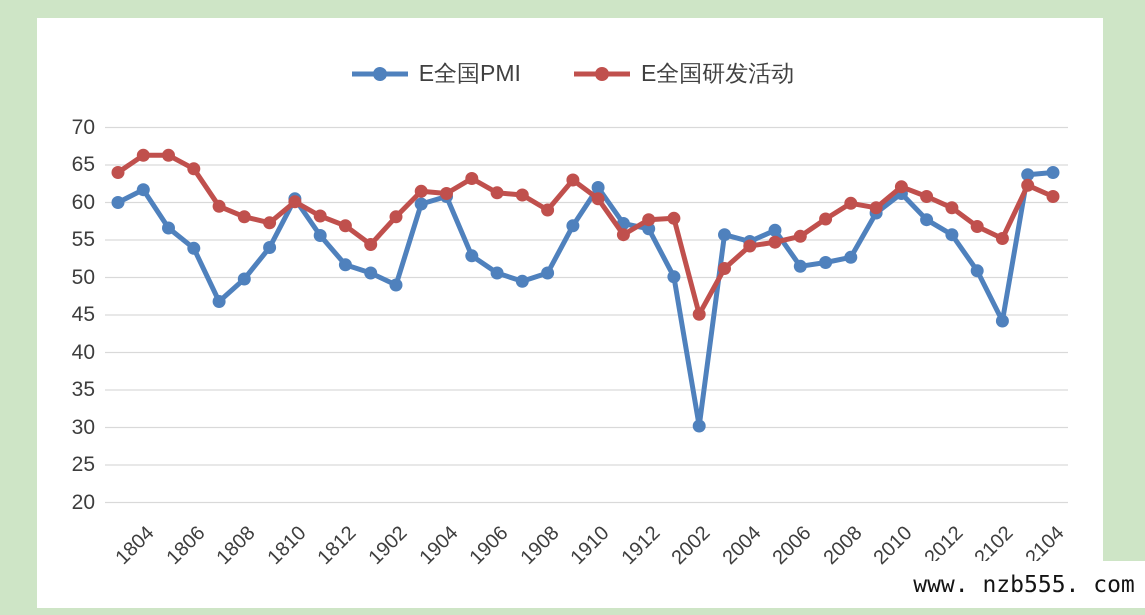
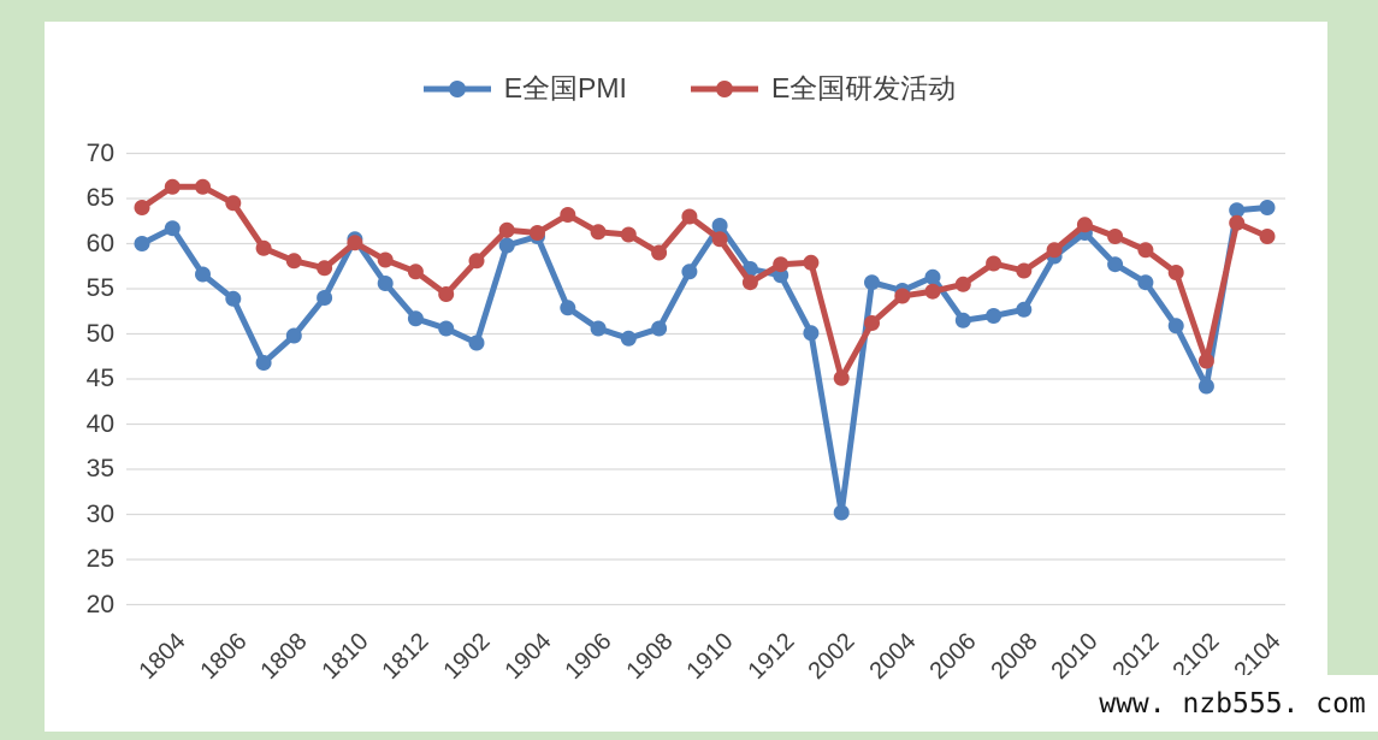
E全国研发活动/2008: 60 -> 57
E全国研发活动/2102: 55 -> 47
